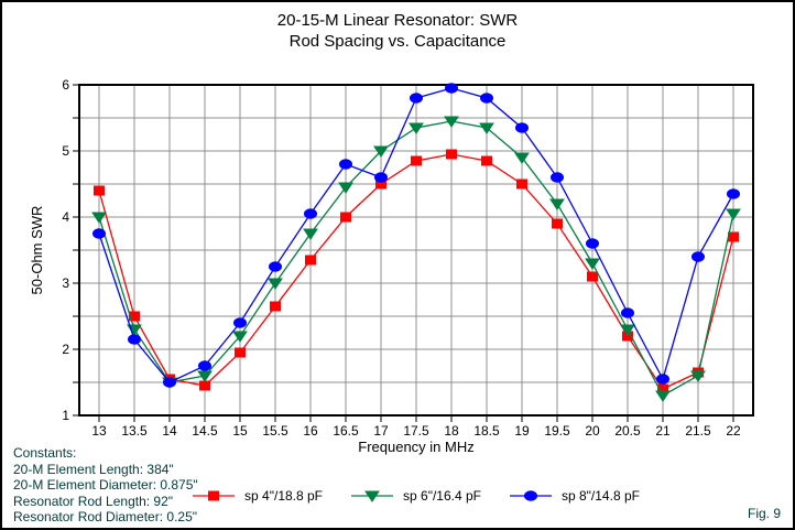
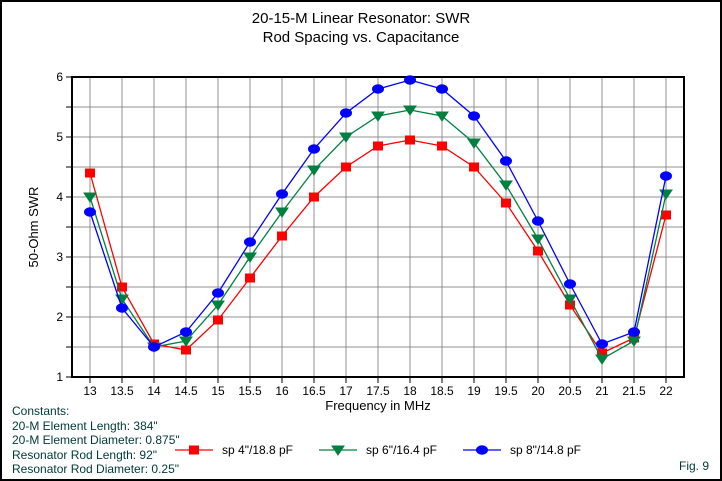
sp 8"/14.8 pF/17: 4.6 -> 5.4
sp 8"/14.8 pF/21.5: 3.4 -> 1.8
